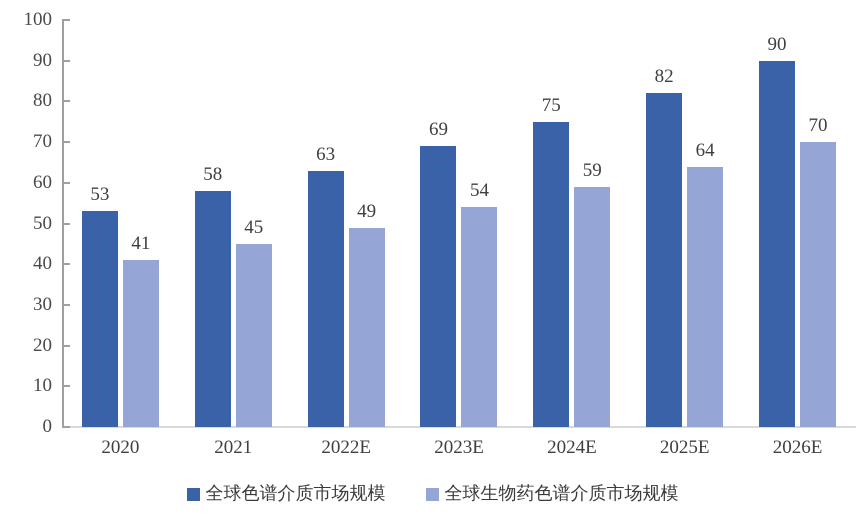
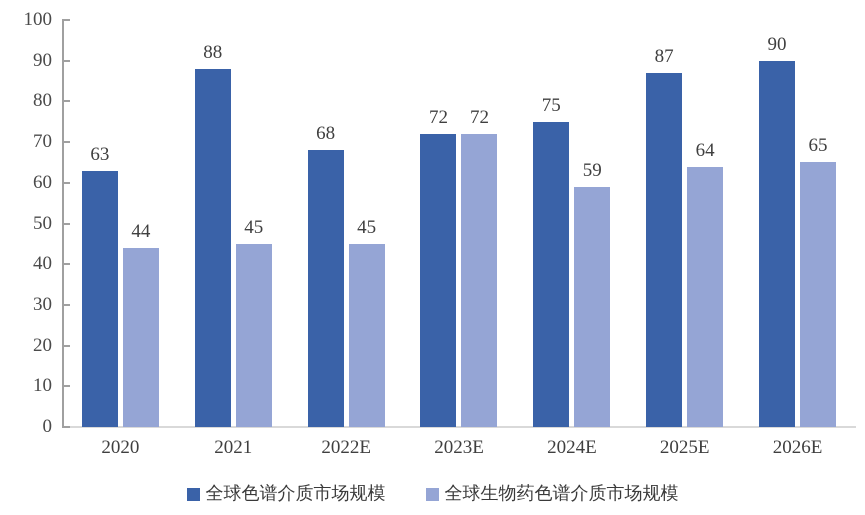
全球色谱介质市场规模/2020: 53 -> 63
全球生物药色谱介质市场规模/2020: 41 -> 44
全球色谱介质市场规模/2021: 58 -> 88
全球色谱介质市场规模/2022E: 63 -> 68
全球生物药色谱介质市场规模/2022E: 49 -> 45
全球色谱介质市场规模/2023E: 69 -> 72
全球生物药色谱介质市场规模/2023E: 54 -> 72
全球色谱介质市场规模/2025E: 82 -> 87
全球生物药色谱介质市场规模/2026E: 70 -> 65
